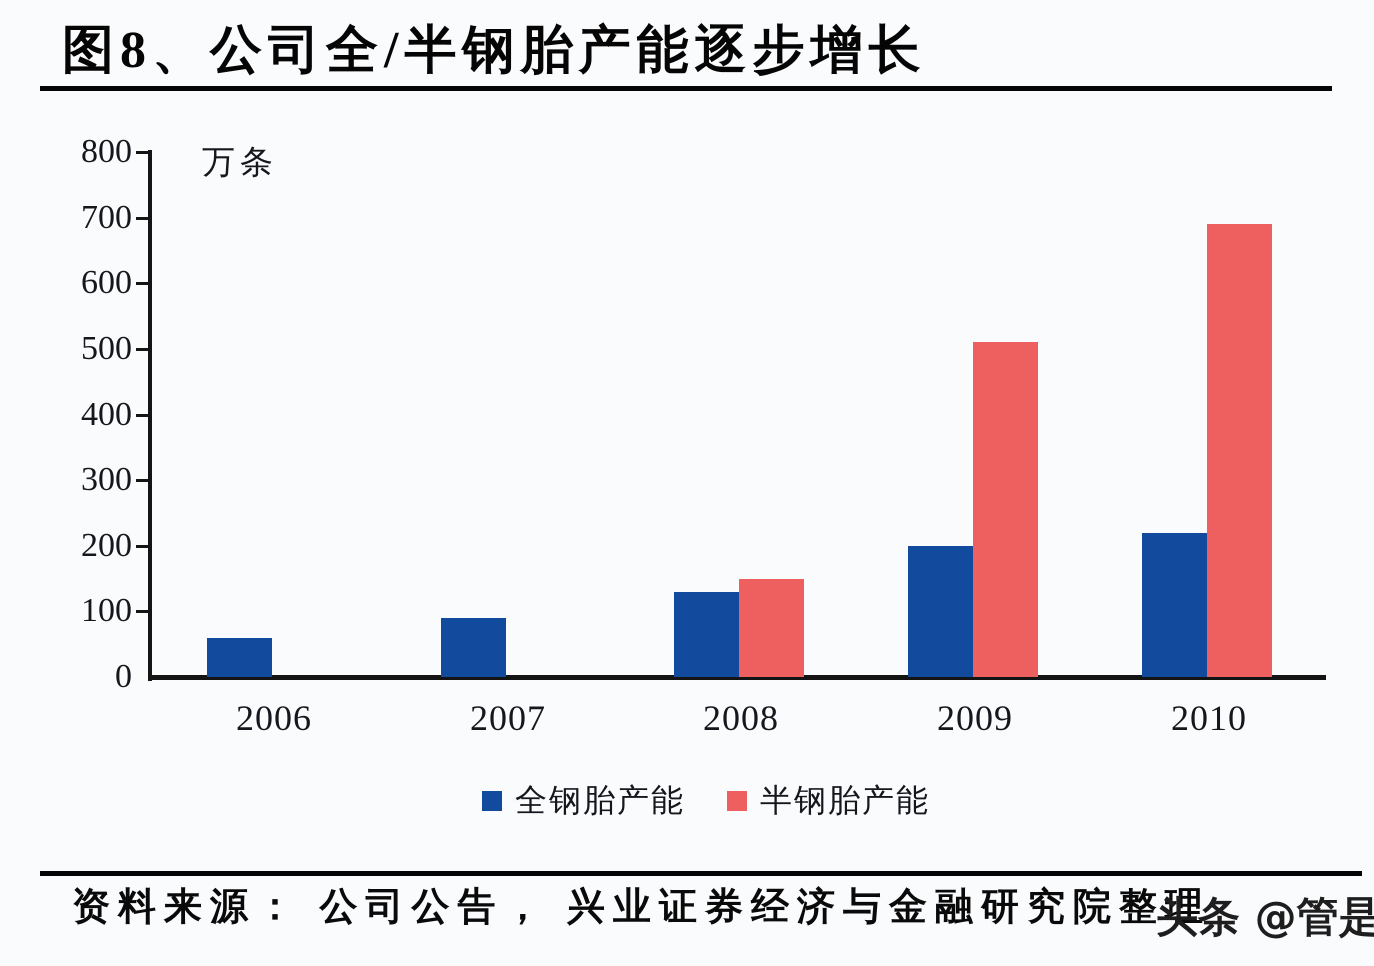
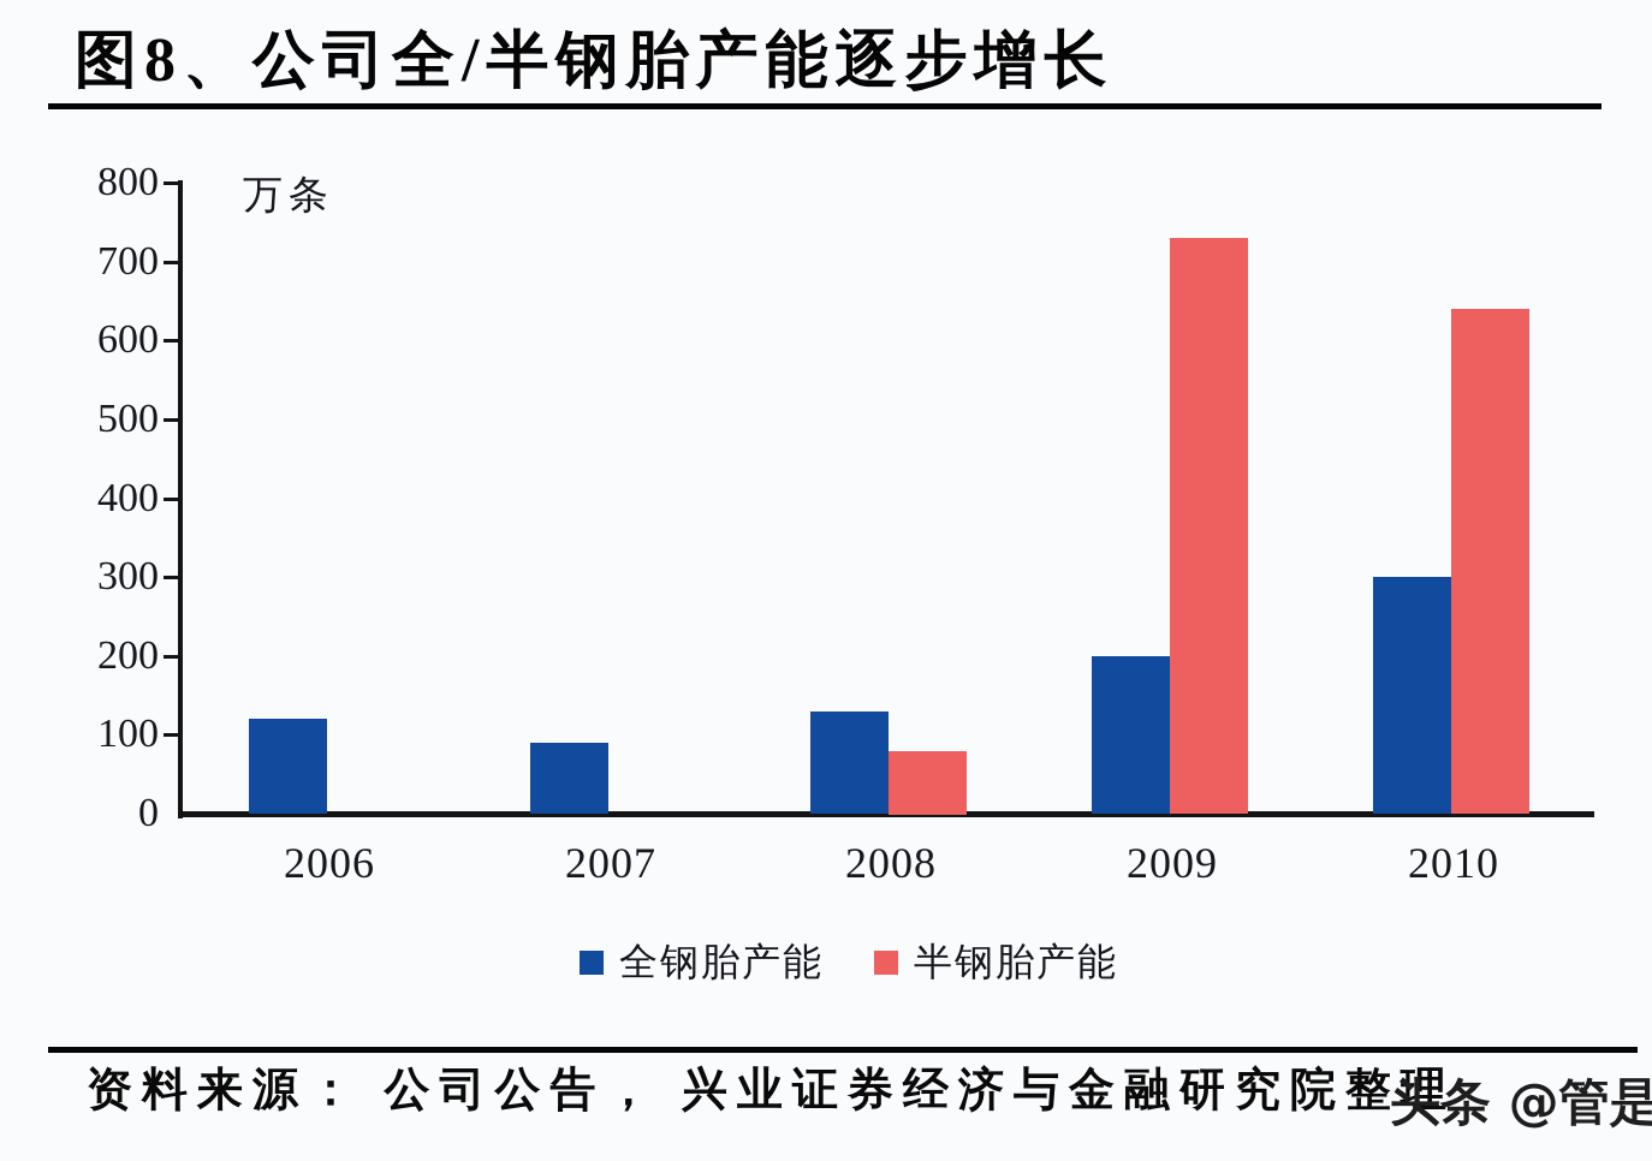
全钢胎产能/2006: 60 -> 120
半钢胎产能/2008: 150 -> 80
半钢胎产能/2009: 510 -> 730
全钢胎产能/2010: 220 -> 300
半钢胎产能/2010: 690 -> 640
